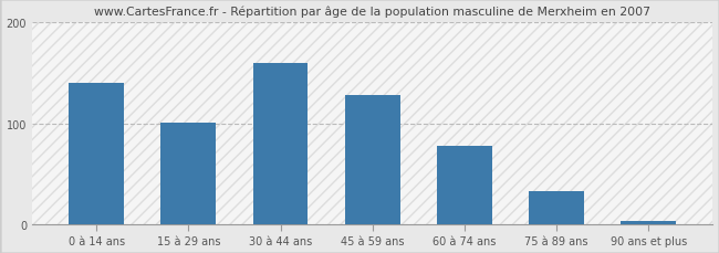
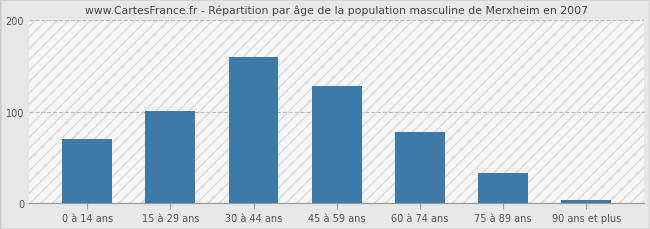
0 à 14 ans: 140 -> 70
